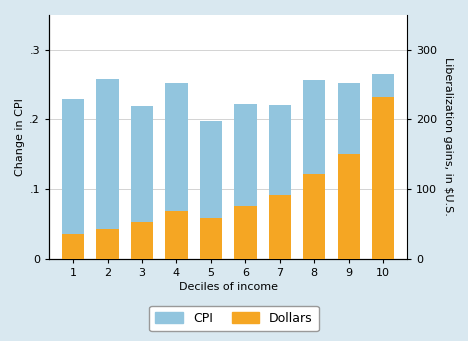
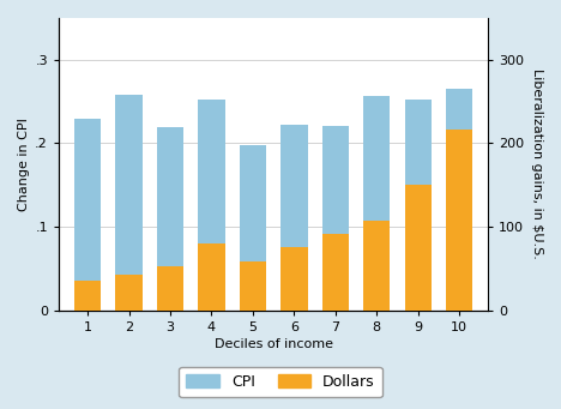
Dollars/4: 68 -> 80
Dollars/8: 122 -> 108
Dollars/10: 232 -> 216
